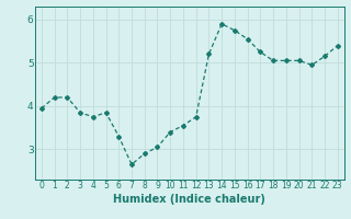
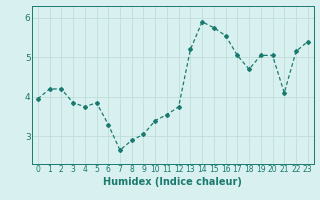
17: 5.25 -> 5.05
18: 5.05 -> 4.70
21: 4.95 -> 4.10
